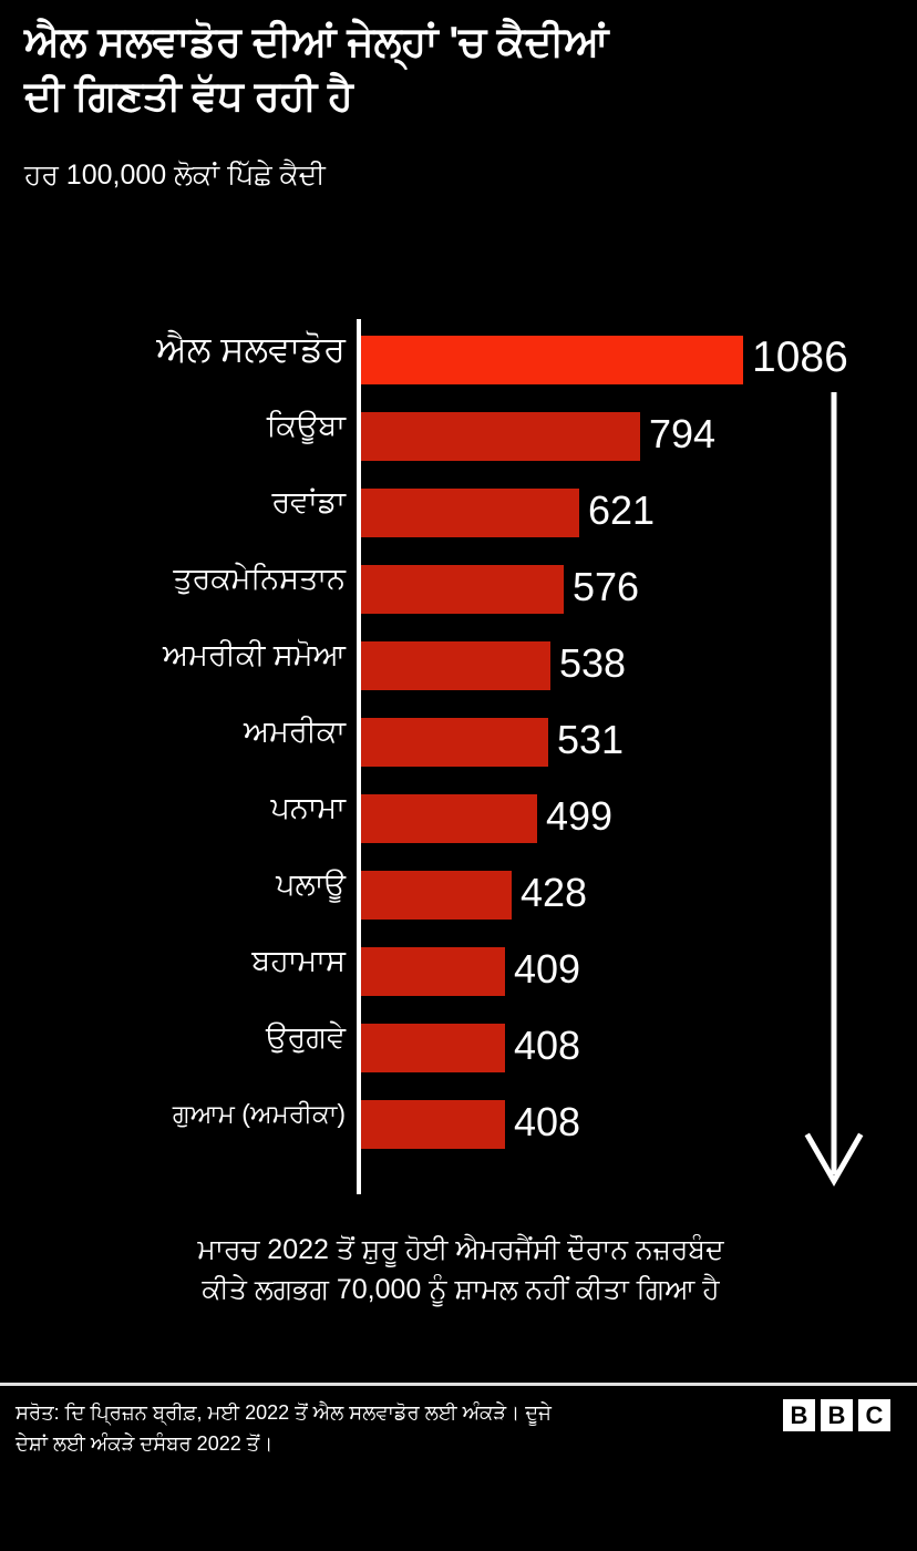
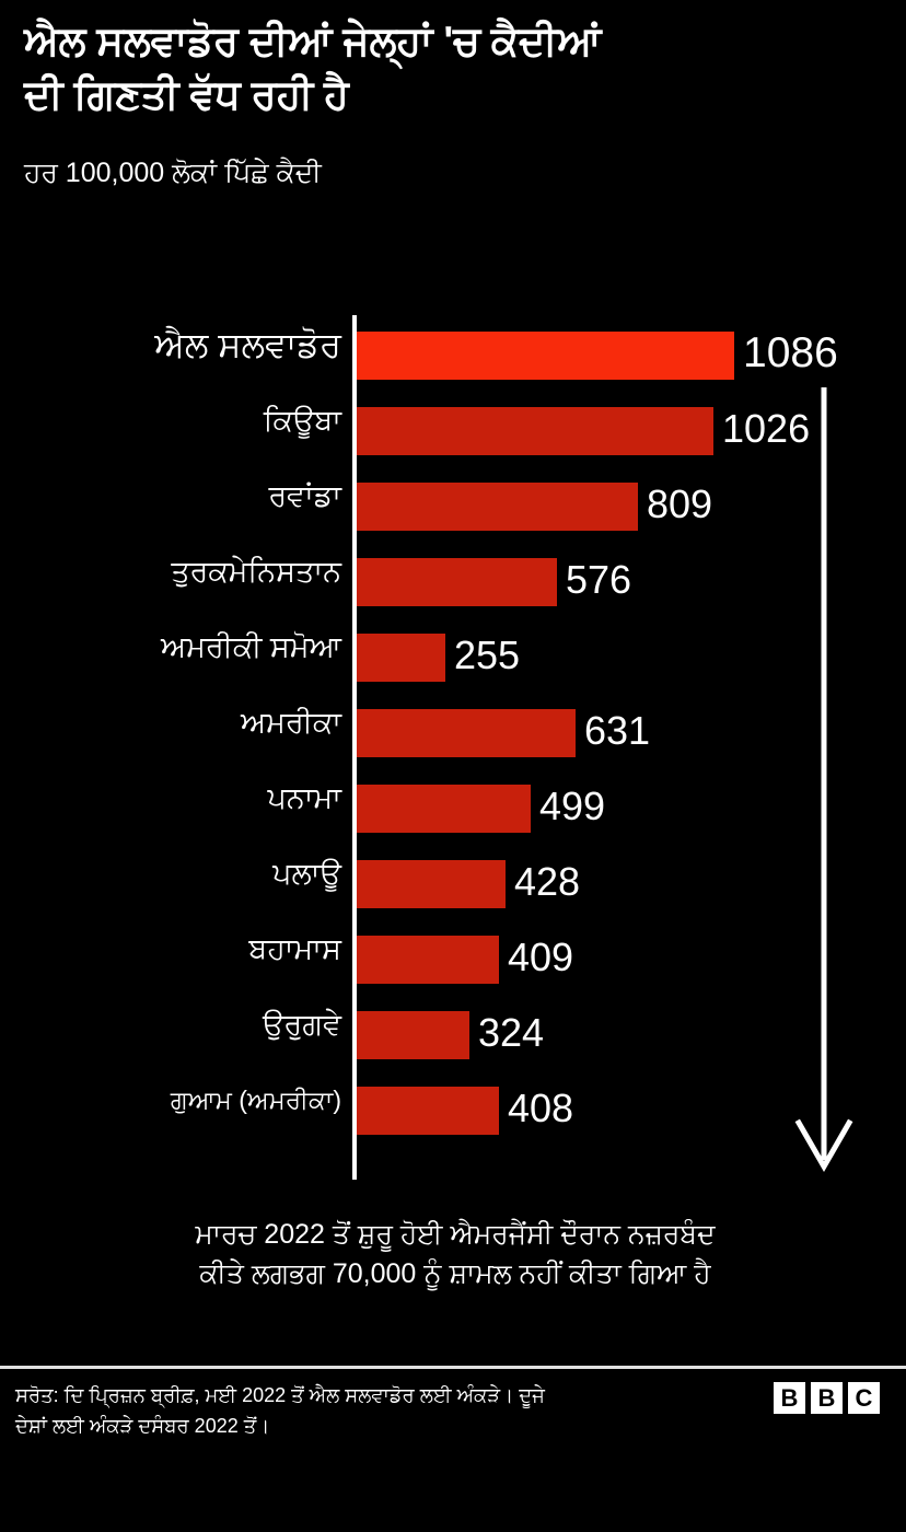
ਕਿਊਬਾ: 794 -> 1026
ਰਵਾਂਡਾ: 621 -> 809
ਅਮਰੀਕੀ ਸਮੋਆ: 538 -> 255
ਅਮਰੀਕਾ: 531 -> 631
ਉਰੁਗਵੇ: 408 -> 324
